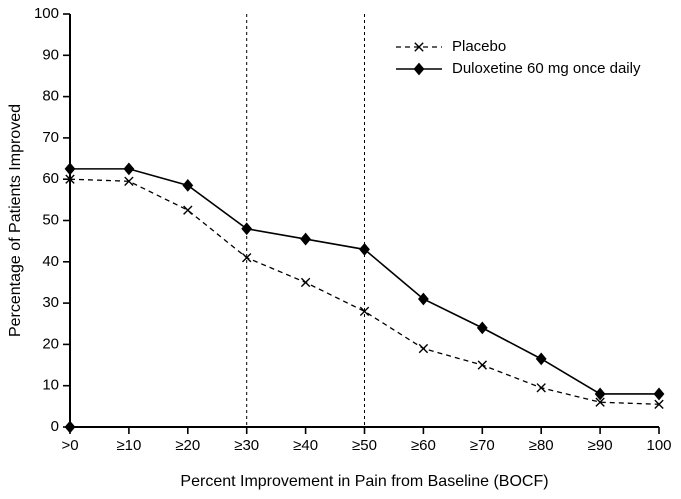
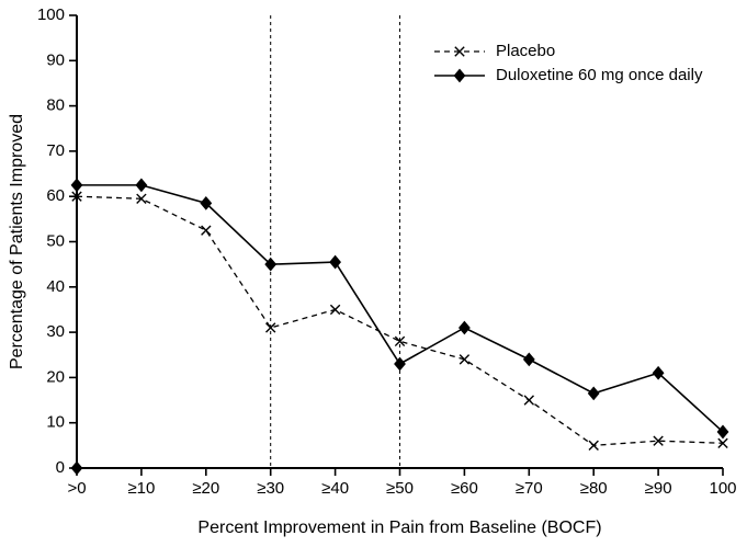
Placebo/≥30: 41 -> 31
Duloxetine 60 mg once daily/≥30: 48 -> 45
Duloxetine 60 mg once daily/≥50: 43 -> 23
Placebo/≥60: 19 -> 24
Placebo/≥80: 10 -> 5
Duloxetine 60 mg once daily/≥90: 8 -> 21
